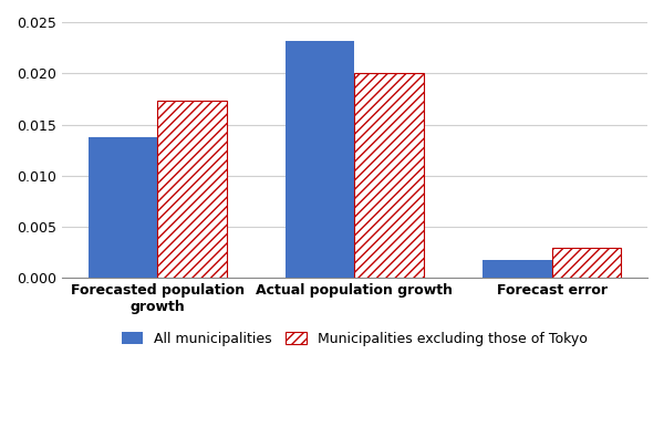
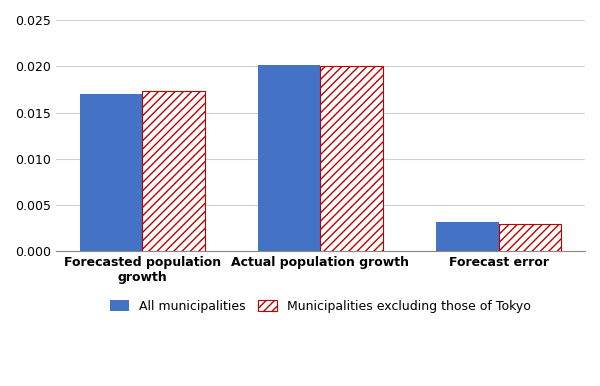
All municipalities/Forecasted population growth: 0.0138 -> 0.0170
All municipalities/Actual population growth: 0.0232 -> 0.0201
All municipalities/Forecast error: 0.0018 -> 0.0032
